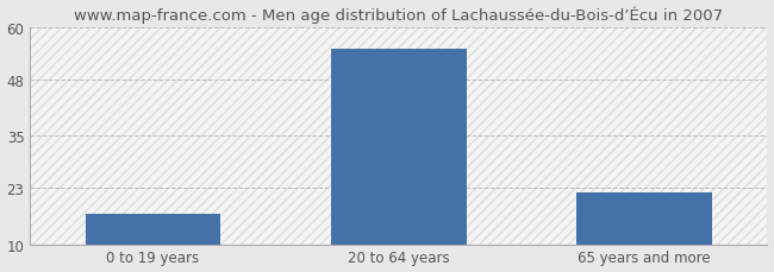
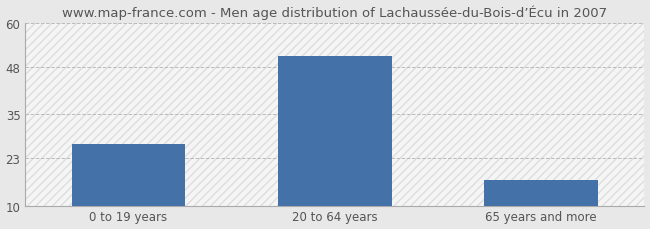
0 to 19 years: 17 -> 27
20 to 64 years: 55 -> 51
65 years and more: 22 -> 17
